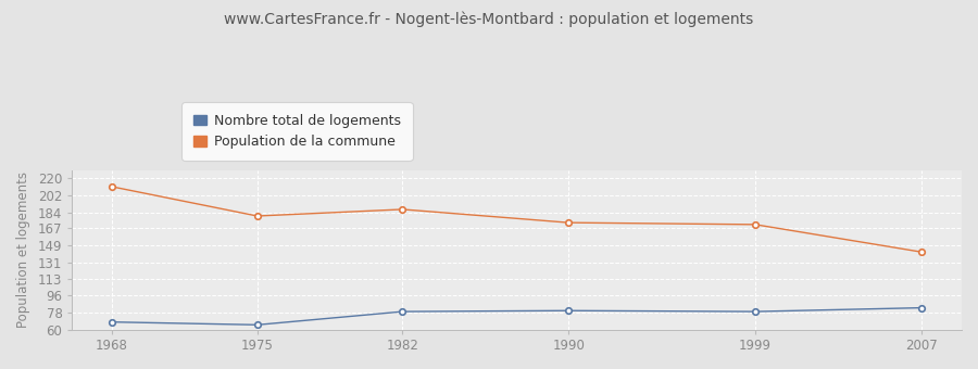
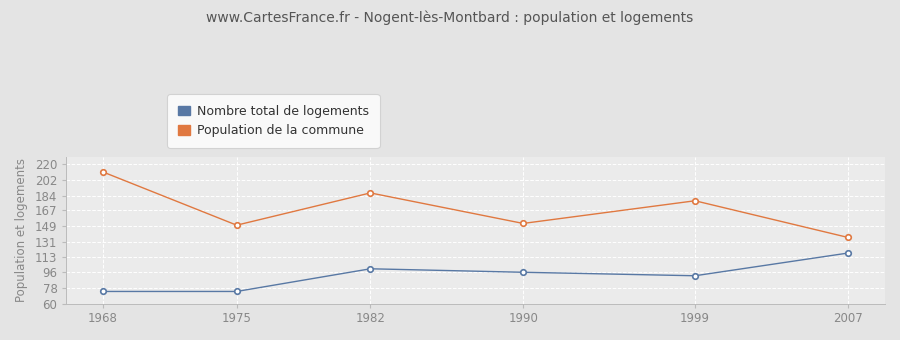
Nombre total de logements/1968: 68 -> 74
Nombre total de logements/1975: 65 -> 74
Population de la commune/1975: 180 -> 150
Nombre total de logements/1982: 79 -> 100
Nombre total de logements/1990: 80 -> 96
Population de la commune/1990: 173 -> 152
Nombre total de logements/1999: 79 -> 92
Population de la commune/1999: 171 -> 178
Nombre total de logements/2007: 83 -> 118
Population de la commune/2007: 142 -> 136
